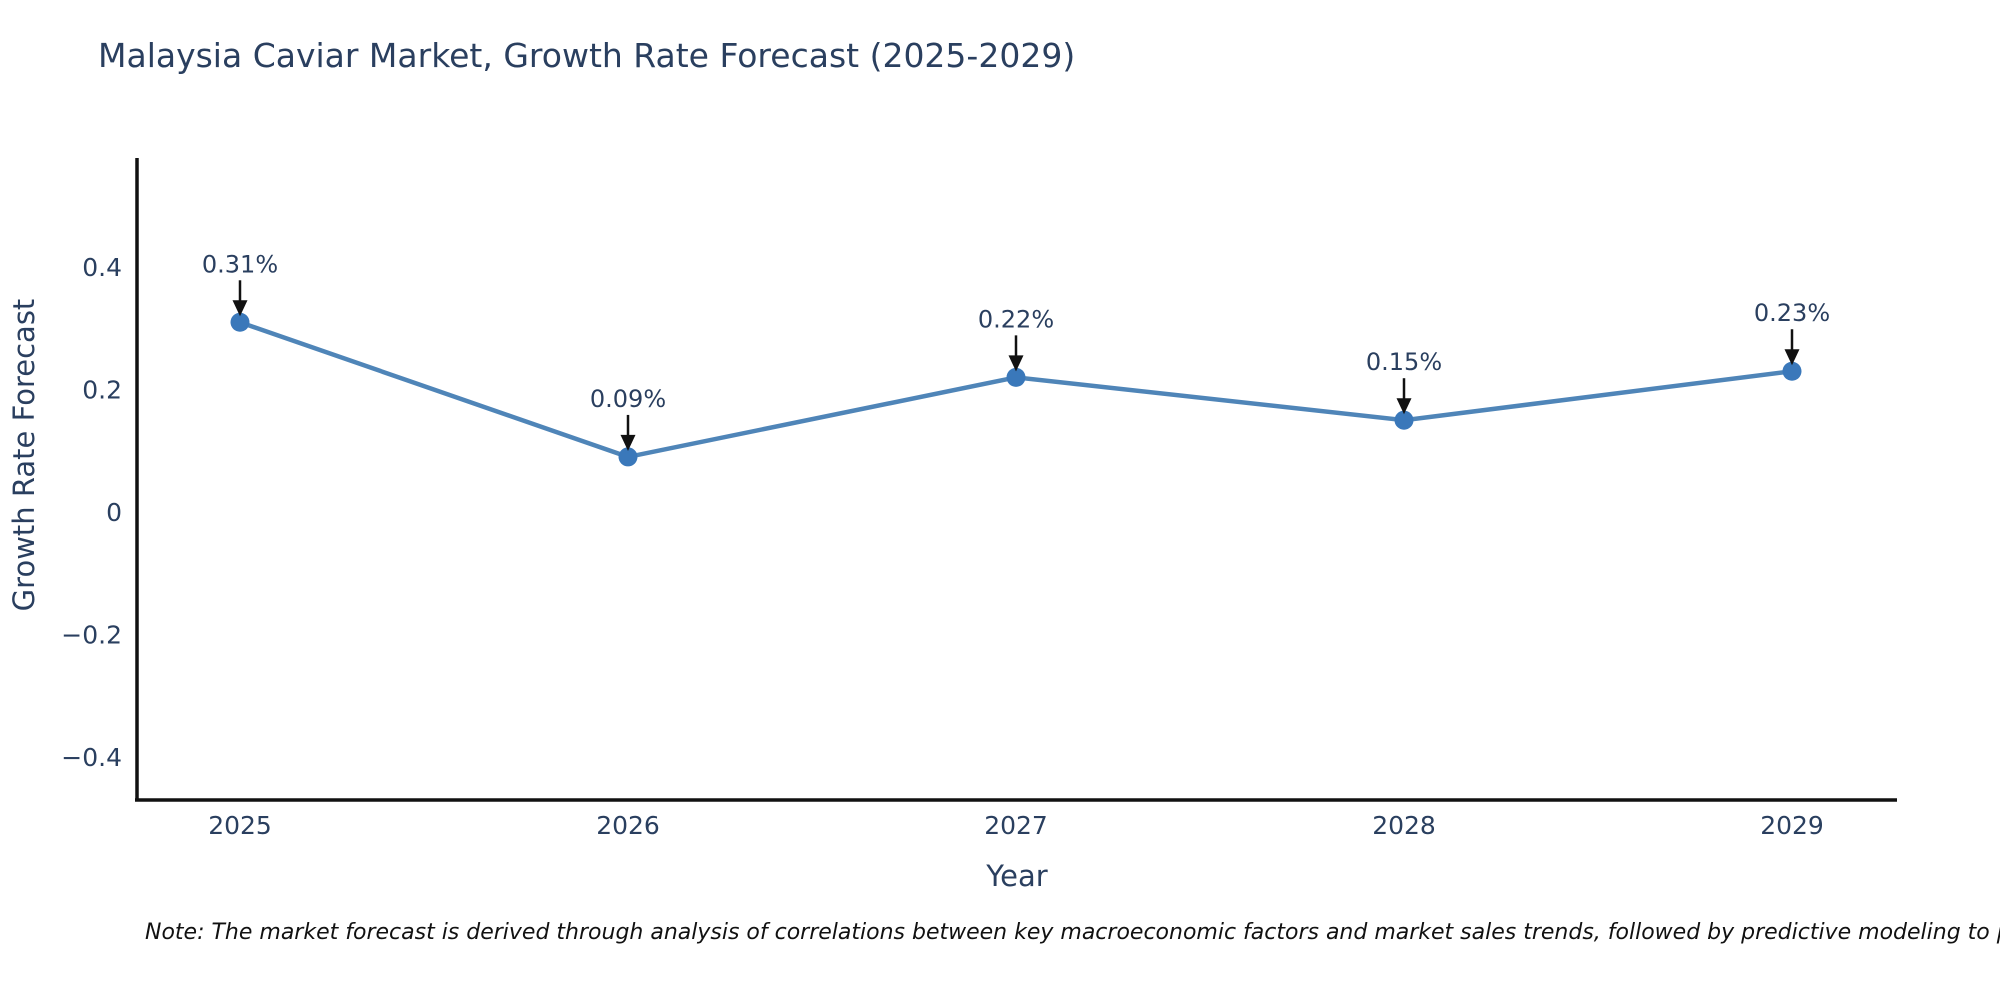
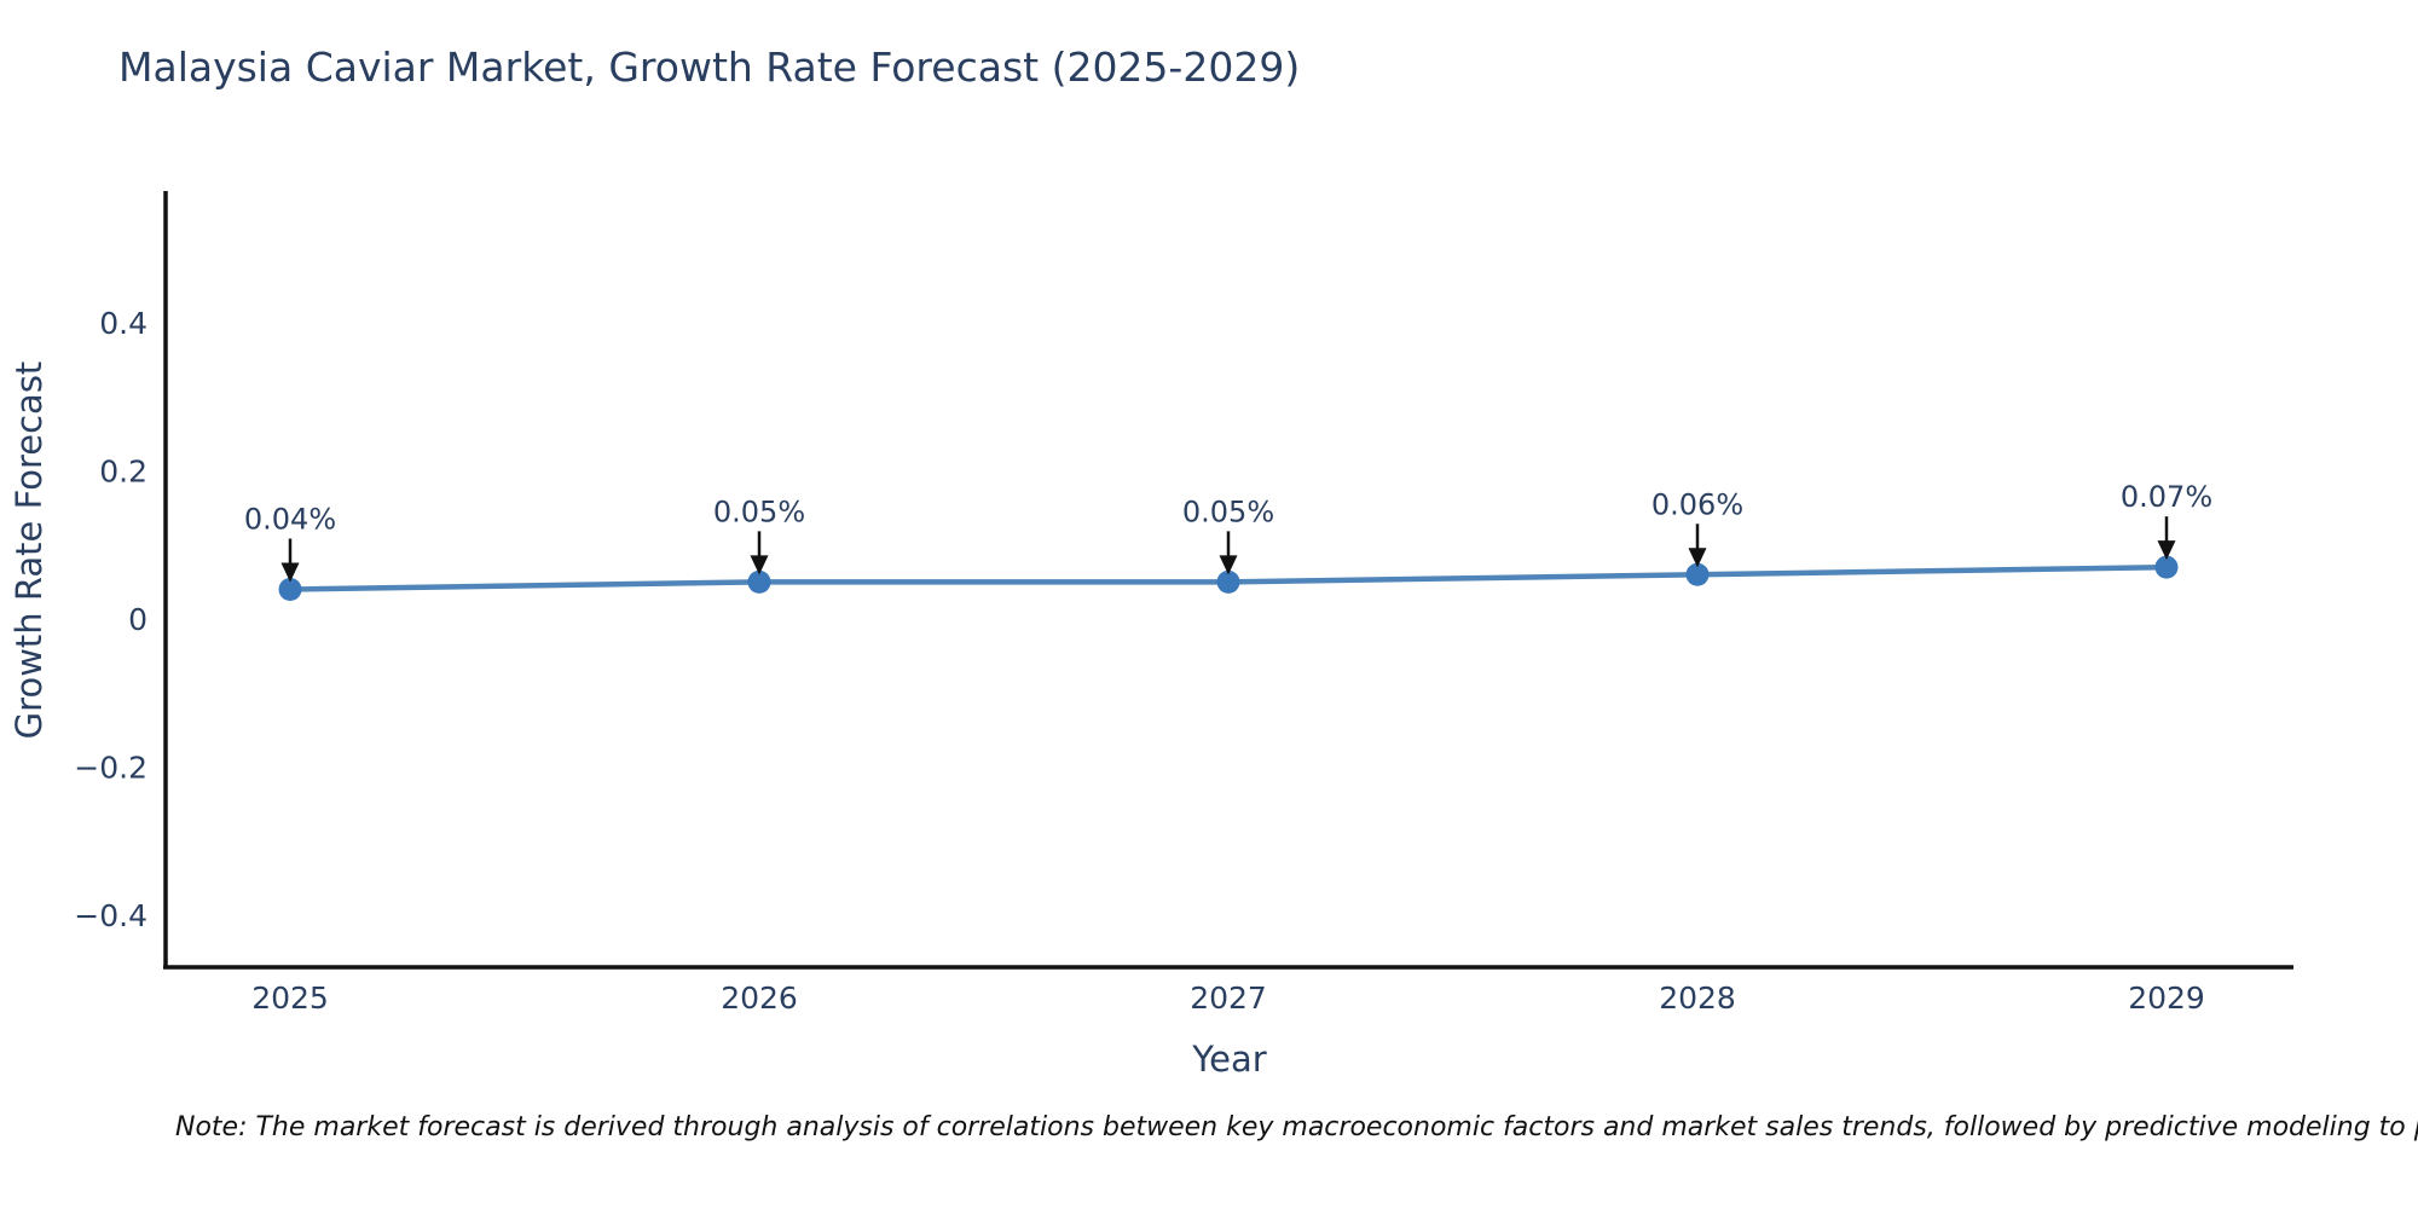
2025: 0.31% -> 0.04%
2026: 0.09% -> 0.05%
2027: 0.22% -> 0.05%
2028: 0.15% -> 0.06%
2029: 0.23% -> 0.07%
